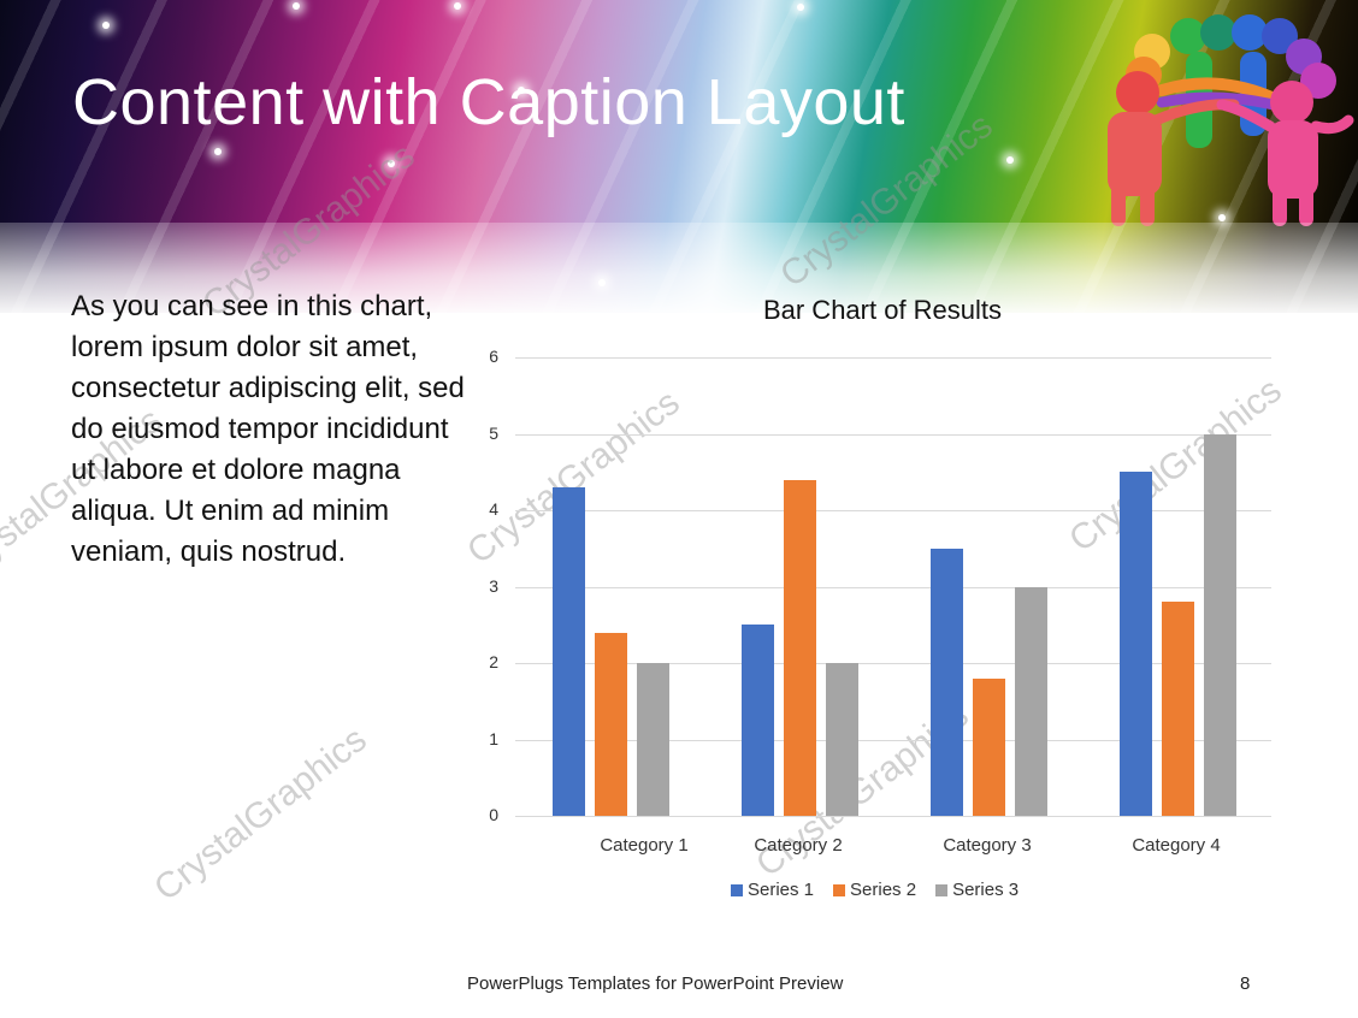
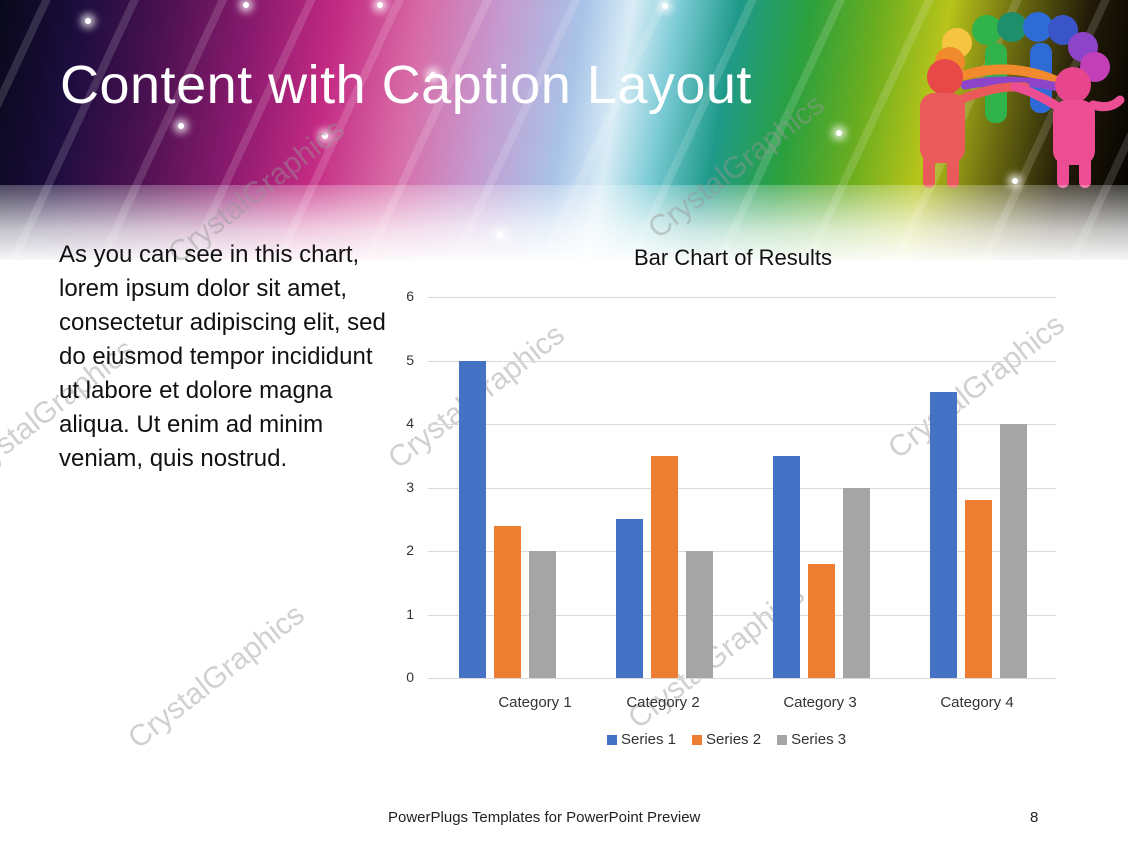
Series 1/Category 1: 4.3 -> 5.0
Series 2/Category 2: 4.4 -> 3.5
Series 3/Category 4: 5 -> 4
